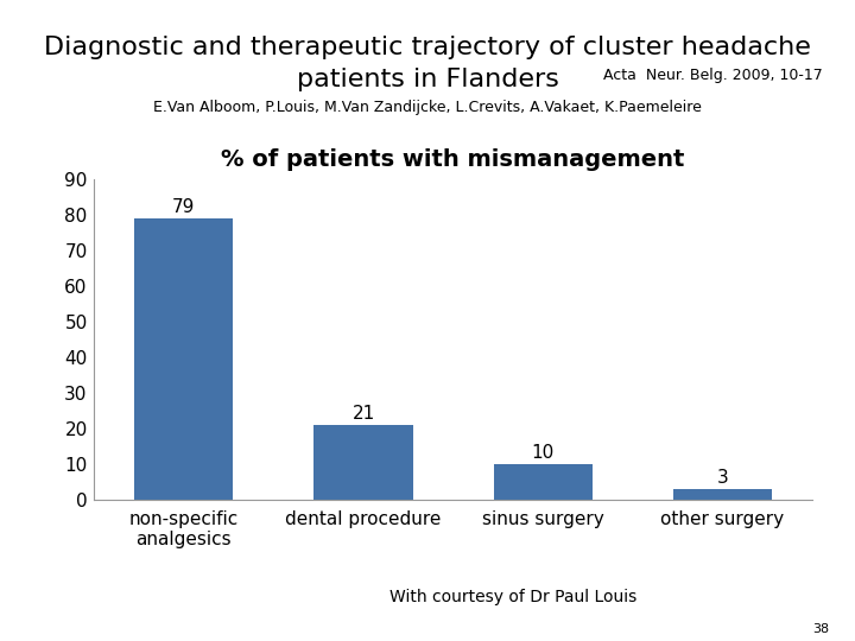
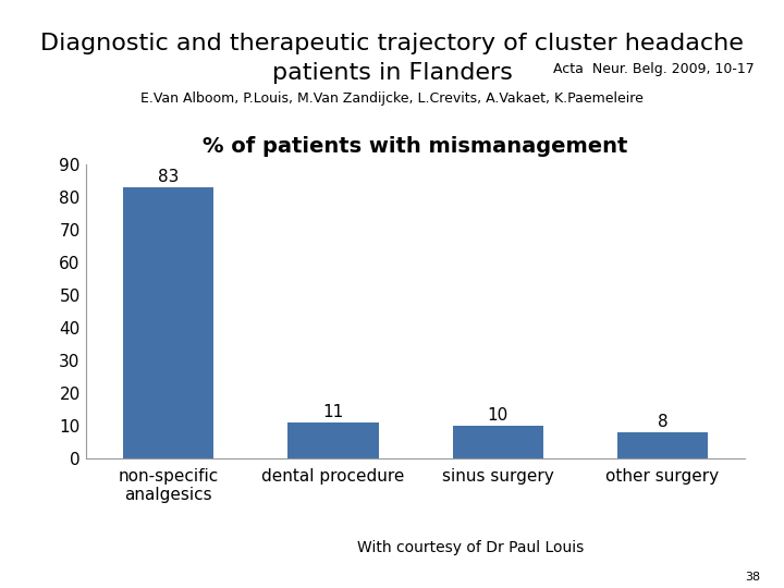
non-specific analgesics: 79 -> 83
dental procedure: 21 -> 11
other surgery: 3 -> 8
